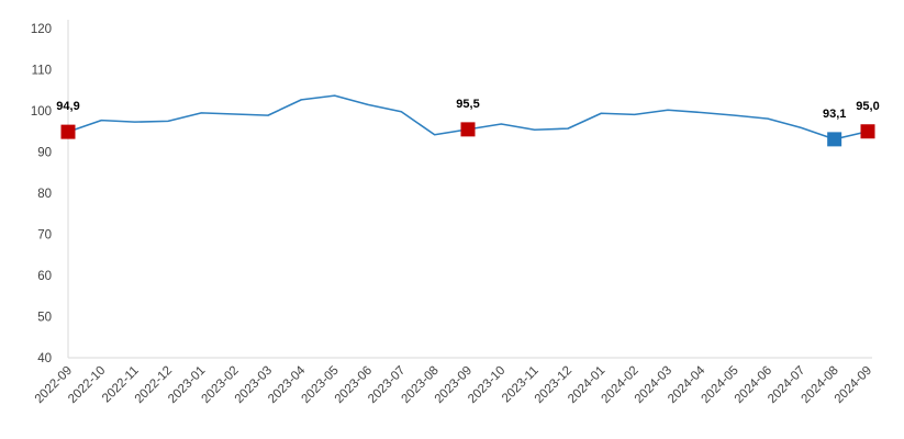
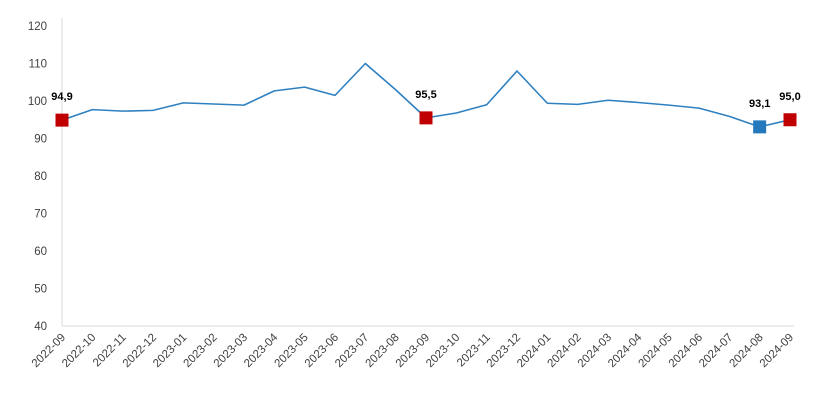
2023-07: 100 -> 110
2023-08: 94 -> 103
2023-11: 95 -> 99
2023-12: 96 -> 108
